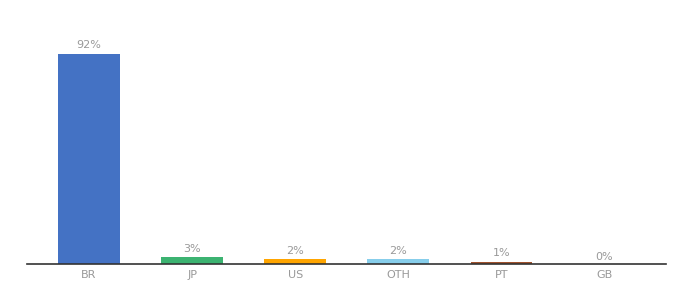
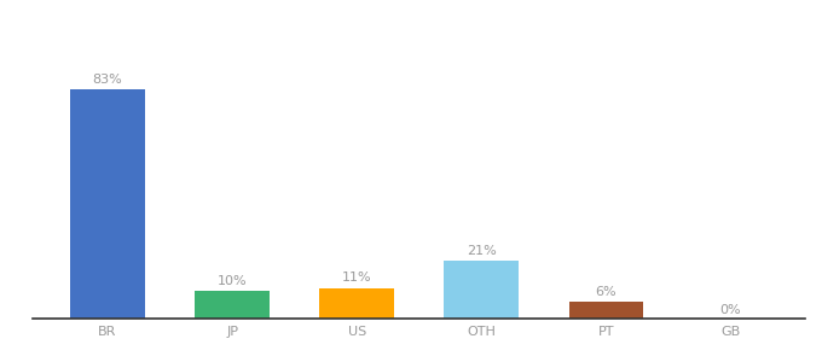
BR: 92% -> 83%
JP: 3% -> 10%
US: 2% -> 11%
OTH: 2% -> 21%
PT: 1% -> 6%
